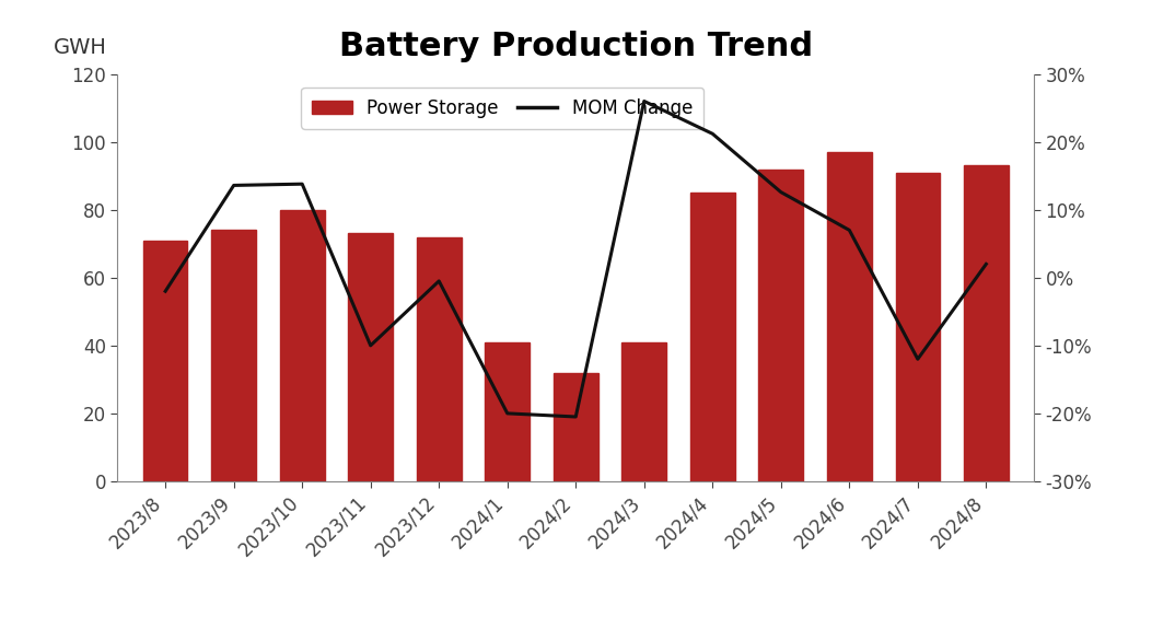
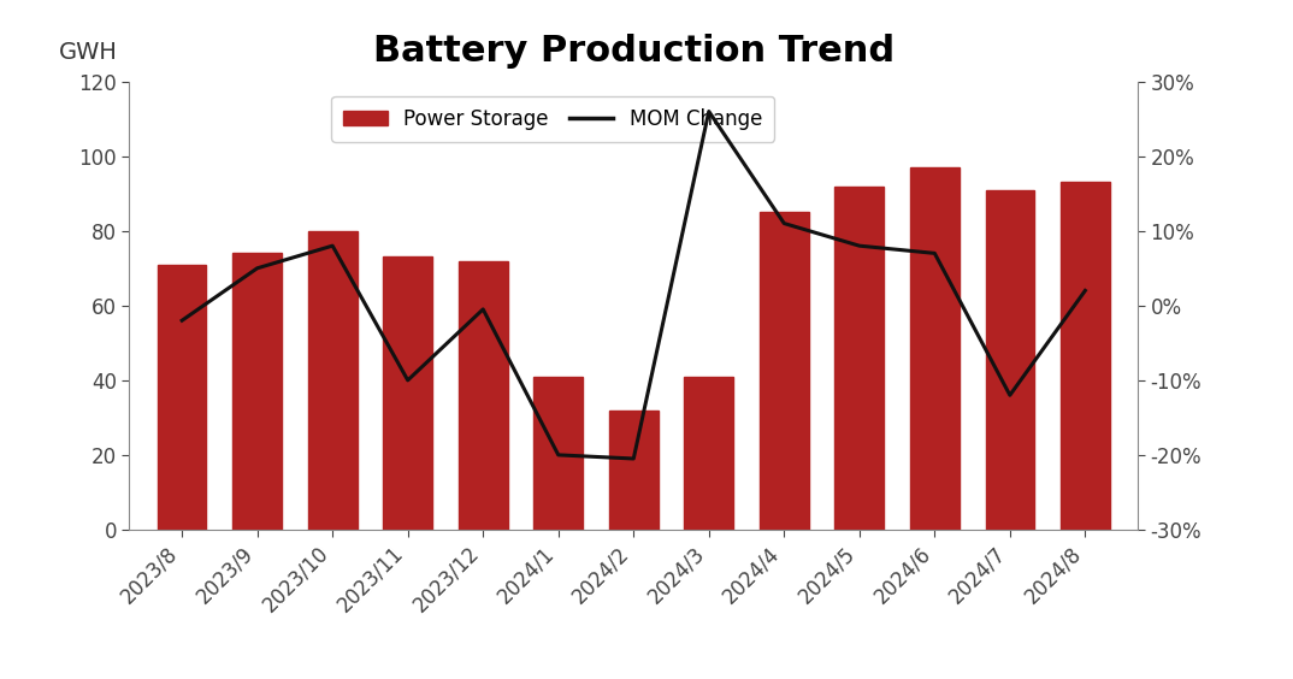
MOM Change/2023/9: 13.6% -> 5.0%
MOM Change/2023/10: 13.8% -> 8.0%
MOM Change/2024/4: 21.2% -> 11.0%
MOM Change/2024/5: 12.6% -> 8.0%
